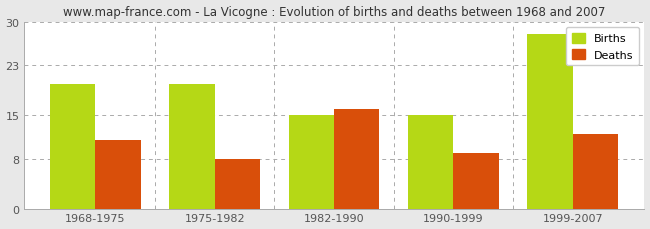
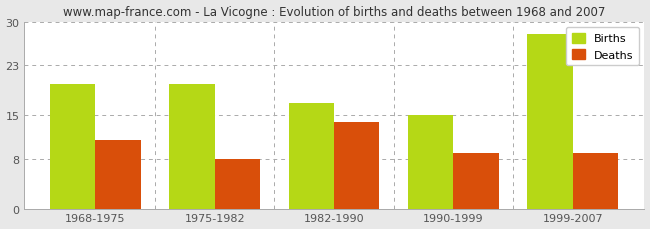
Births/1982-1990: 15 -> 17
Deaths/1982-1990: 16 -> 14
Deaths/1999-2007: 12 -> 9
